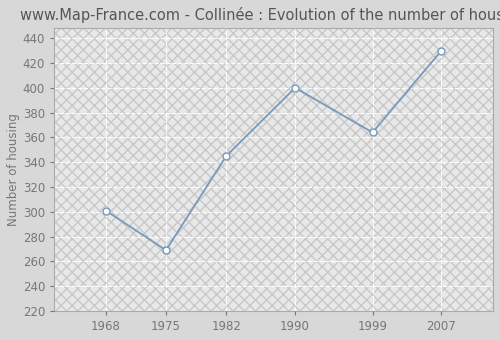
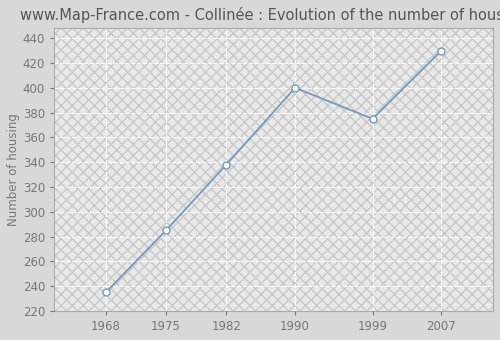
1968: 301 -> 235
1975: 269 -> 285
1982: 345 -> 338
1999: 364 -> 375
